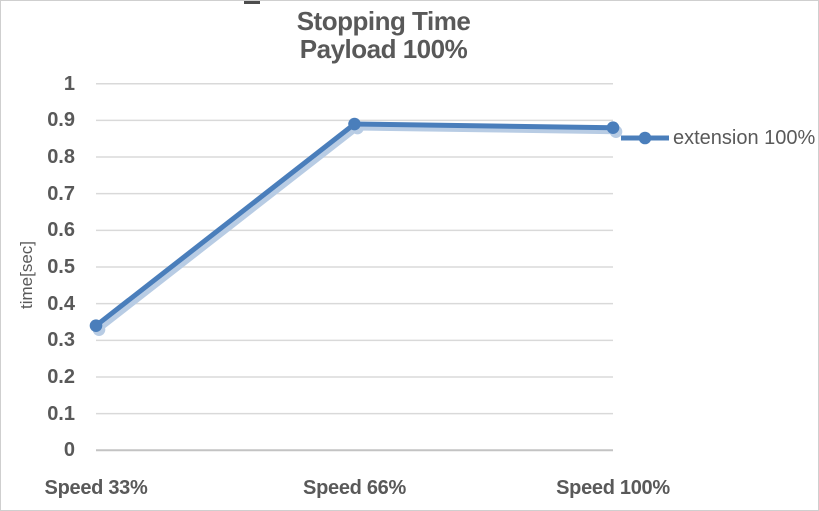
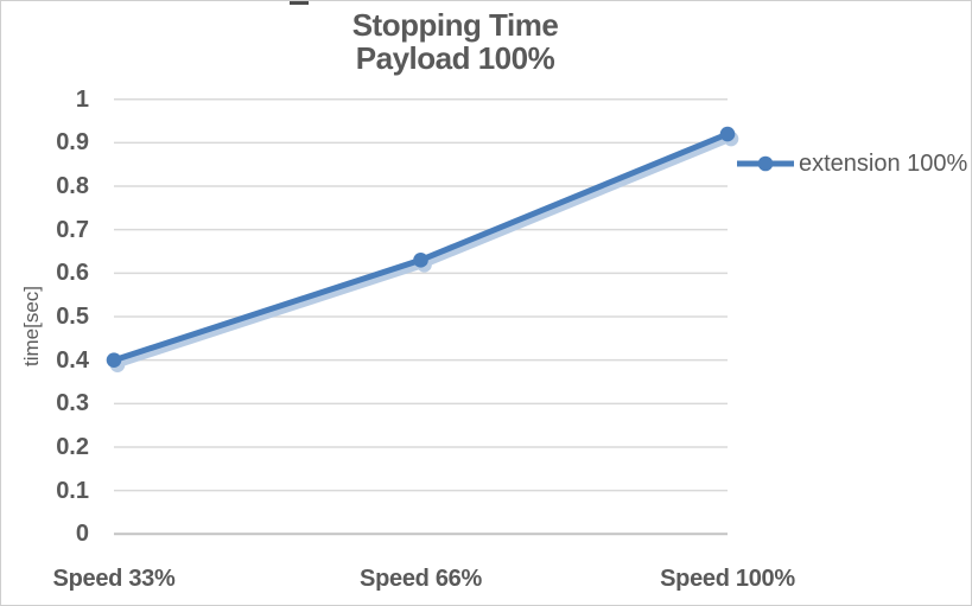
Speed 33%: 0.34 -> 0.40
Speed 66%: 0.89 -> 0.63
Speed 100%: 0.88 -> 0.92
